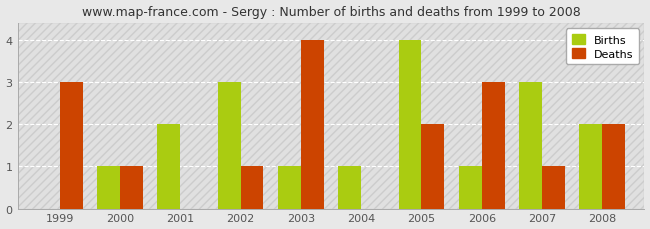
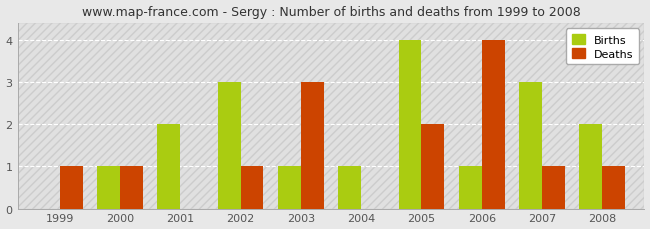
Deaths/1999: 3 -> 1
Deaths/2003: 4 -> 3
Deaths/2006: 3 -> 4
Deaths/2008: 2 -> 1
